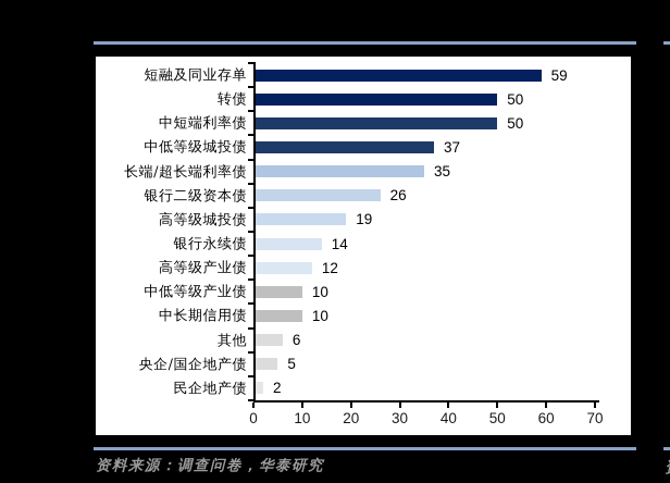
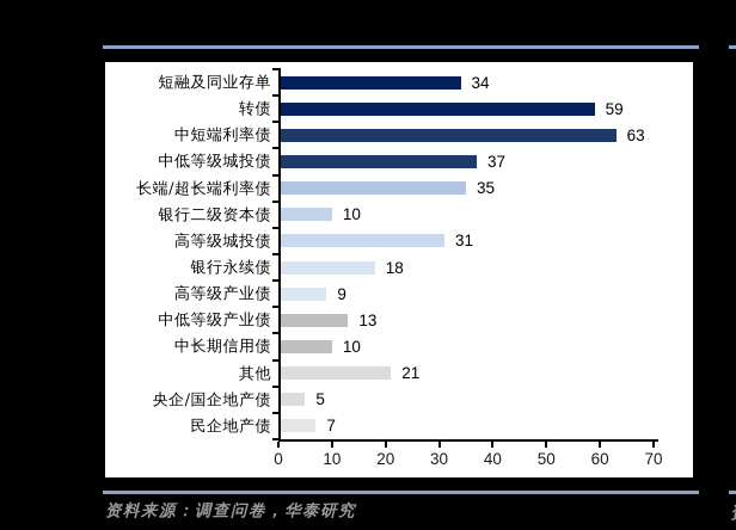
短融及同业存单: 59 -> 34
转债: 50 -> 59
中短端利率债: 50 -> 63
银行二级资本债: 26 -> 10
高等级城投债: 19 -> 31
银行永续债: 14 -> 18
高等级产业债: 12 -> 9
中低等级产业债: 10 -> 13
其他: 6 -> 21
民企地产债: 2 -> 7
